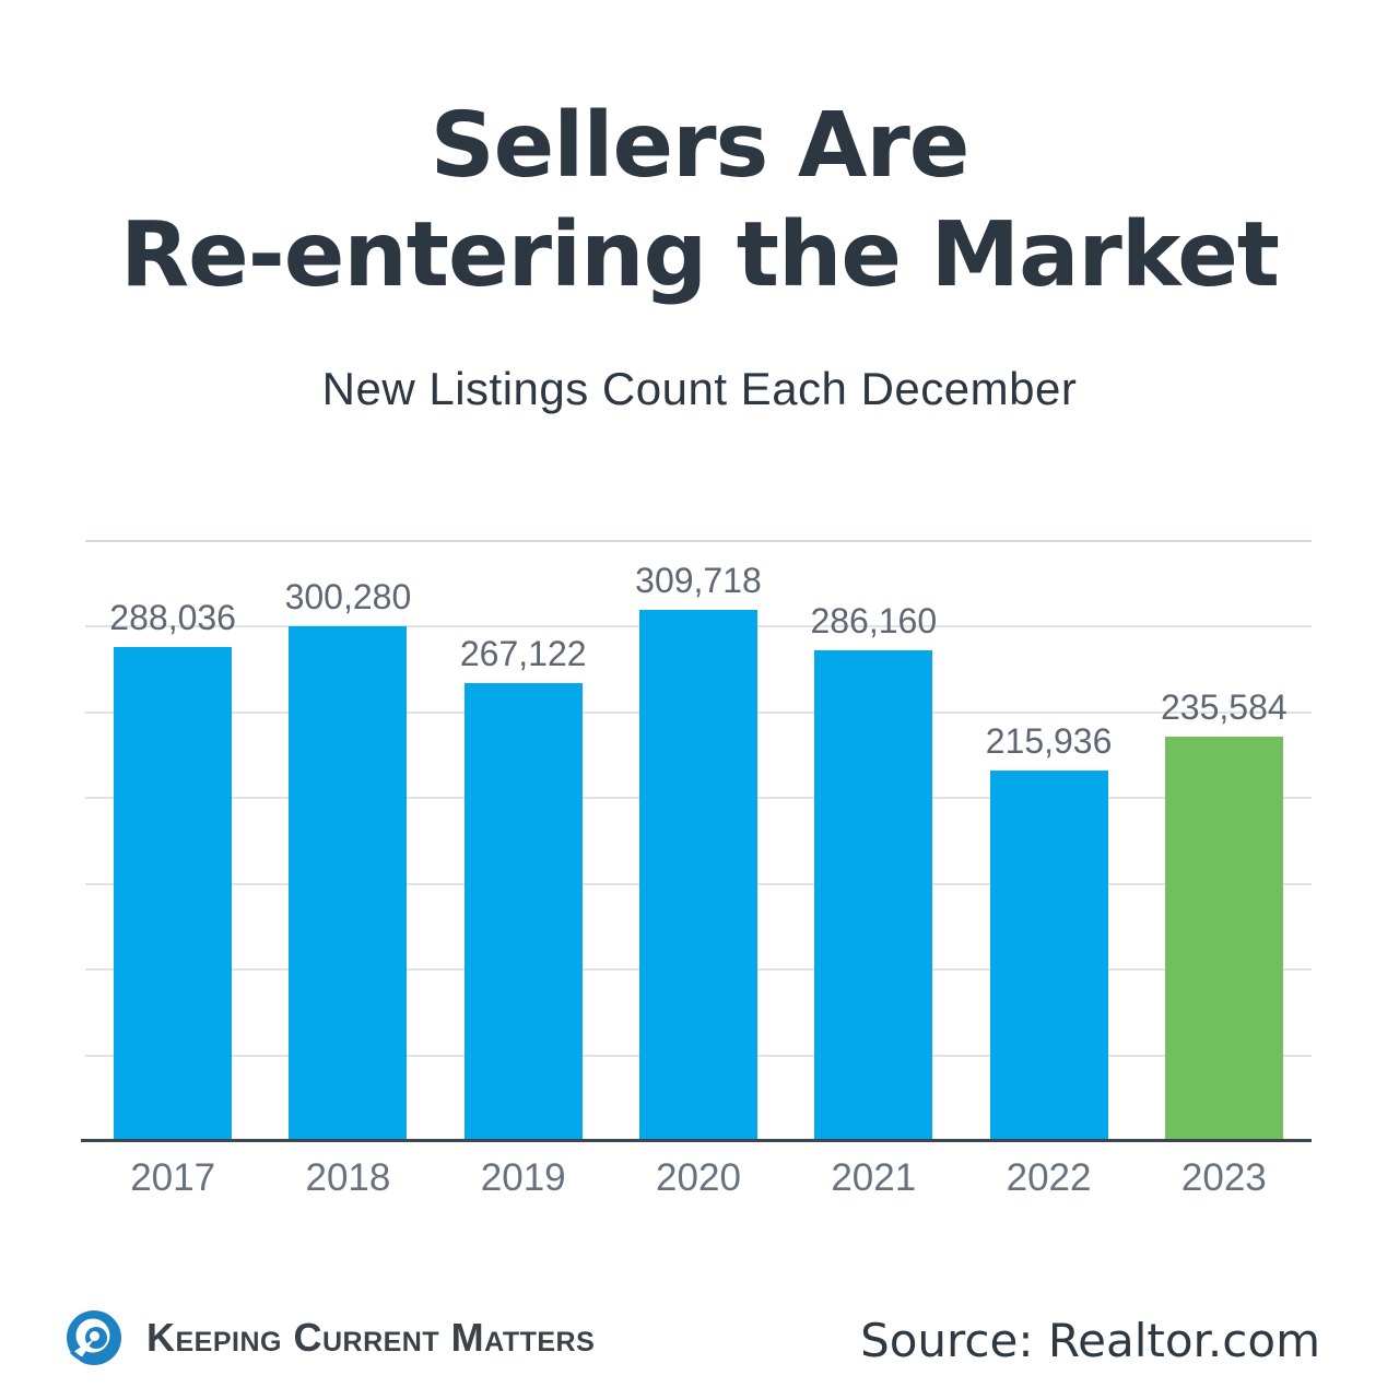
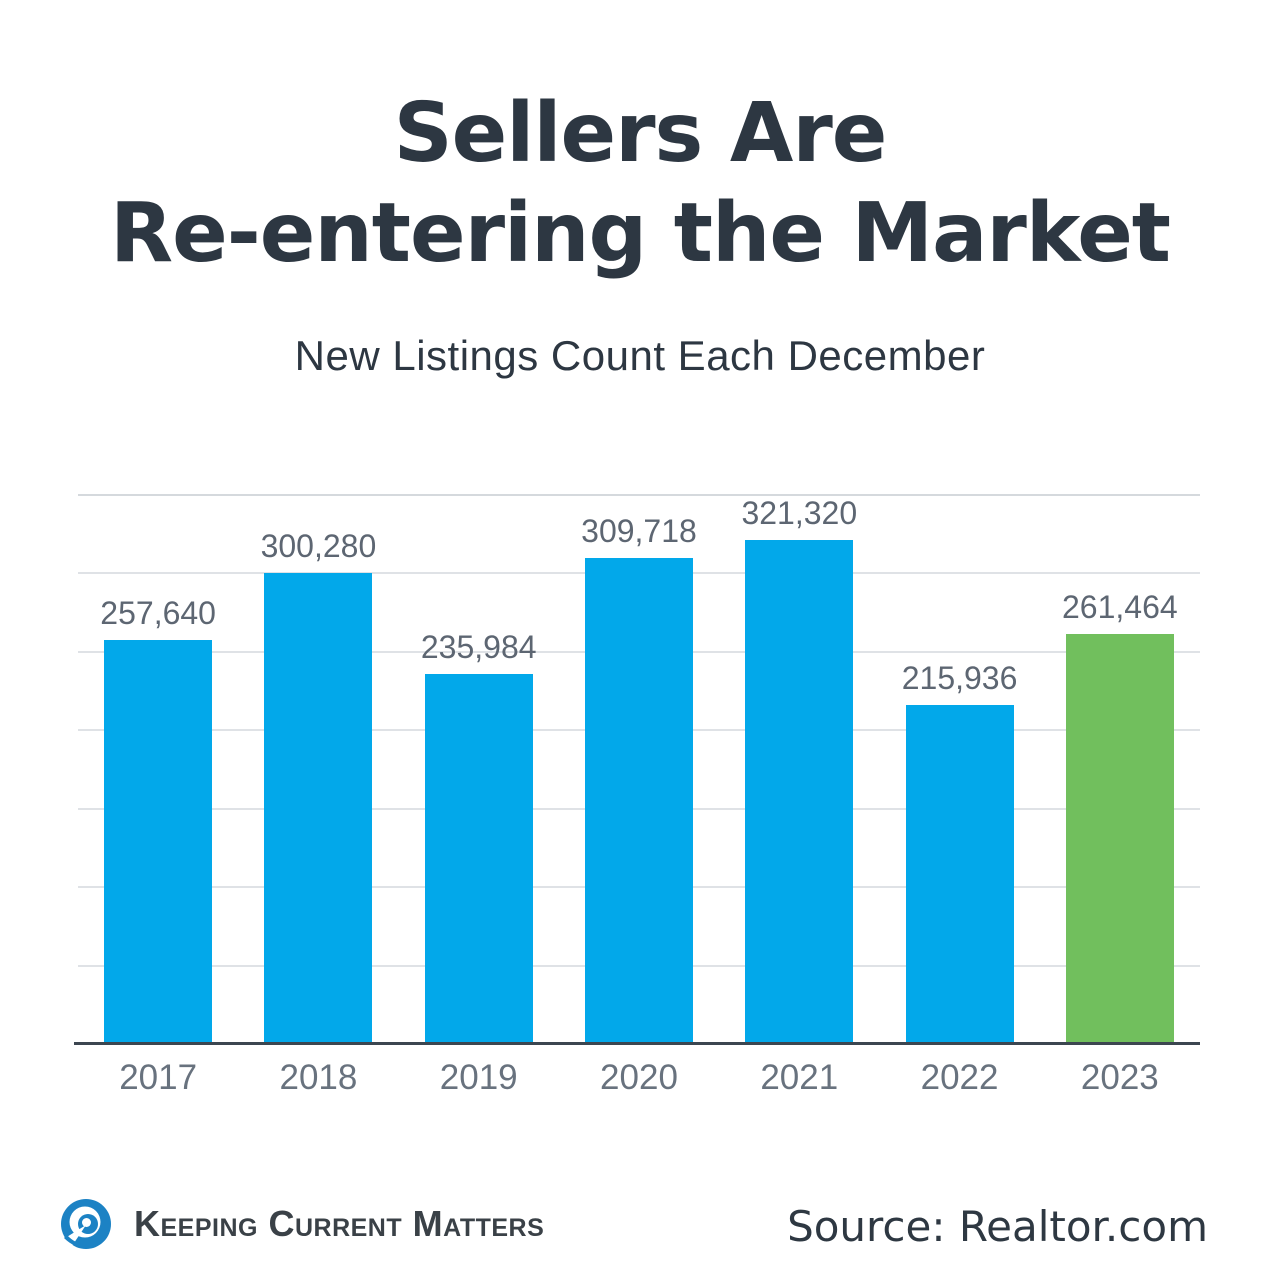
2017: 288,036 -> 257,640
2019: 267,122 -> 235,984
2021: 286,160 -> 321,320
2023: 235,584 -> 261,464
